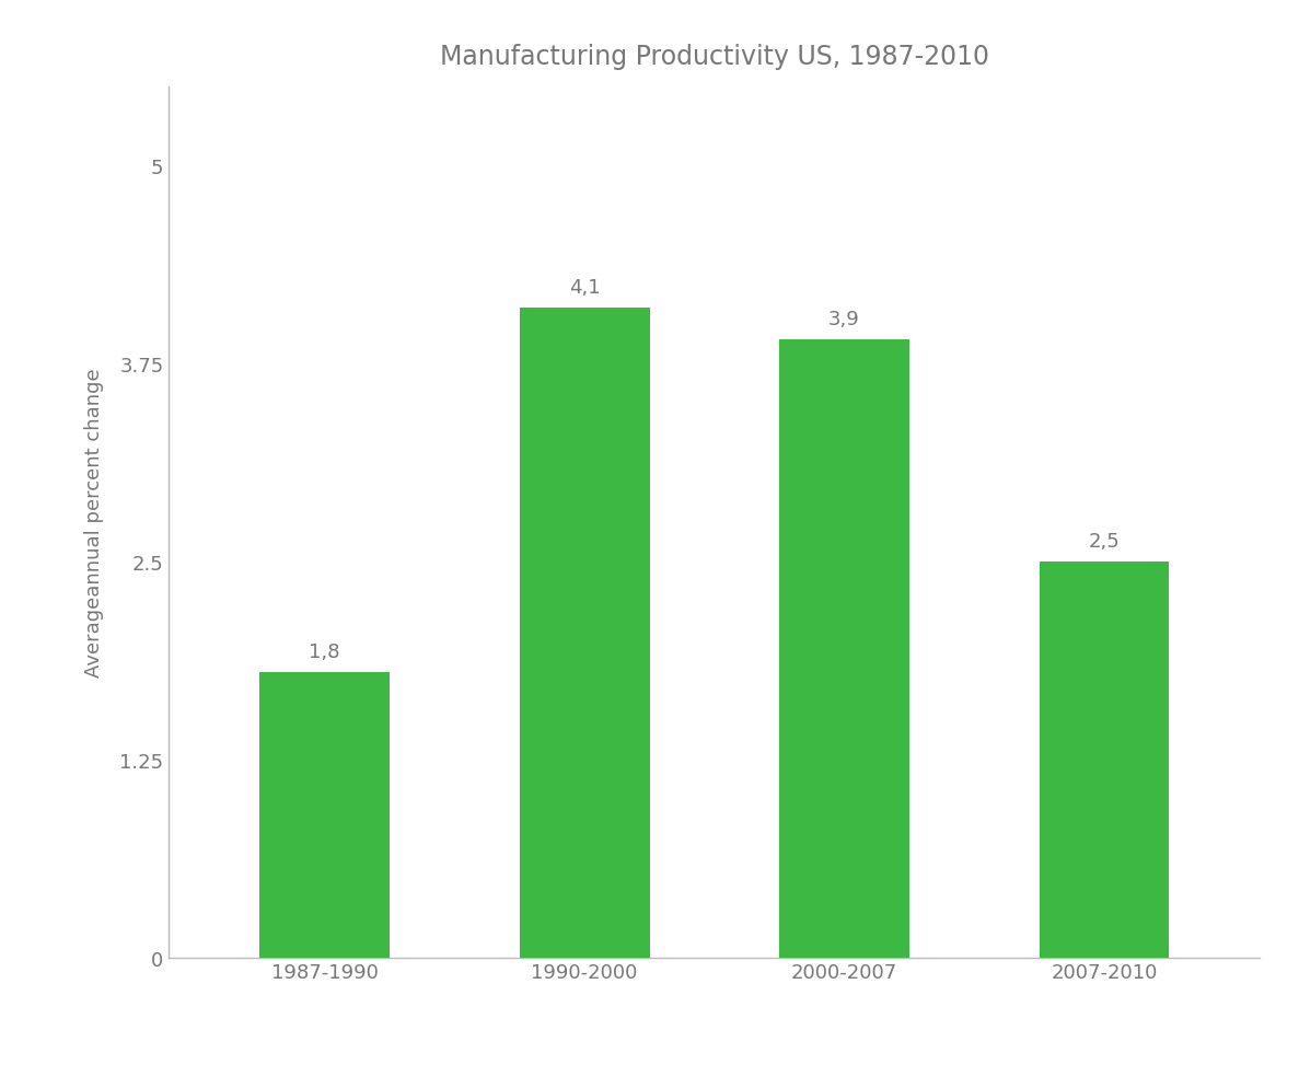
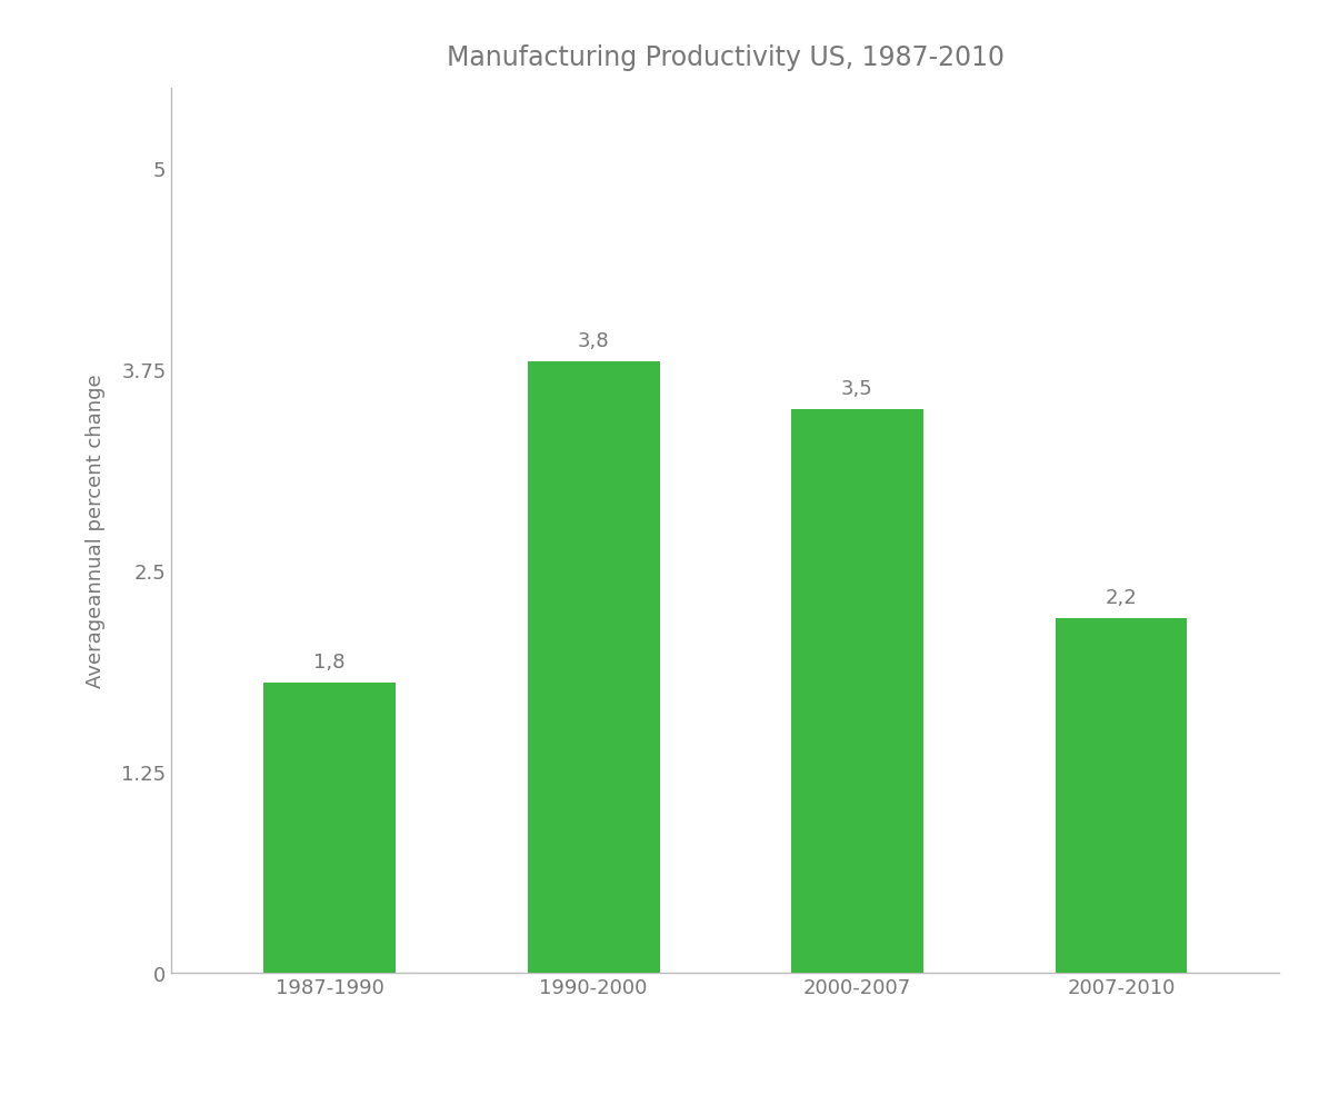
1990-2000: 4,1 -> 3,8
2000-2007: 3,9 -> 3,5
2007-2010: 2,5 -> 2,2
